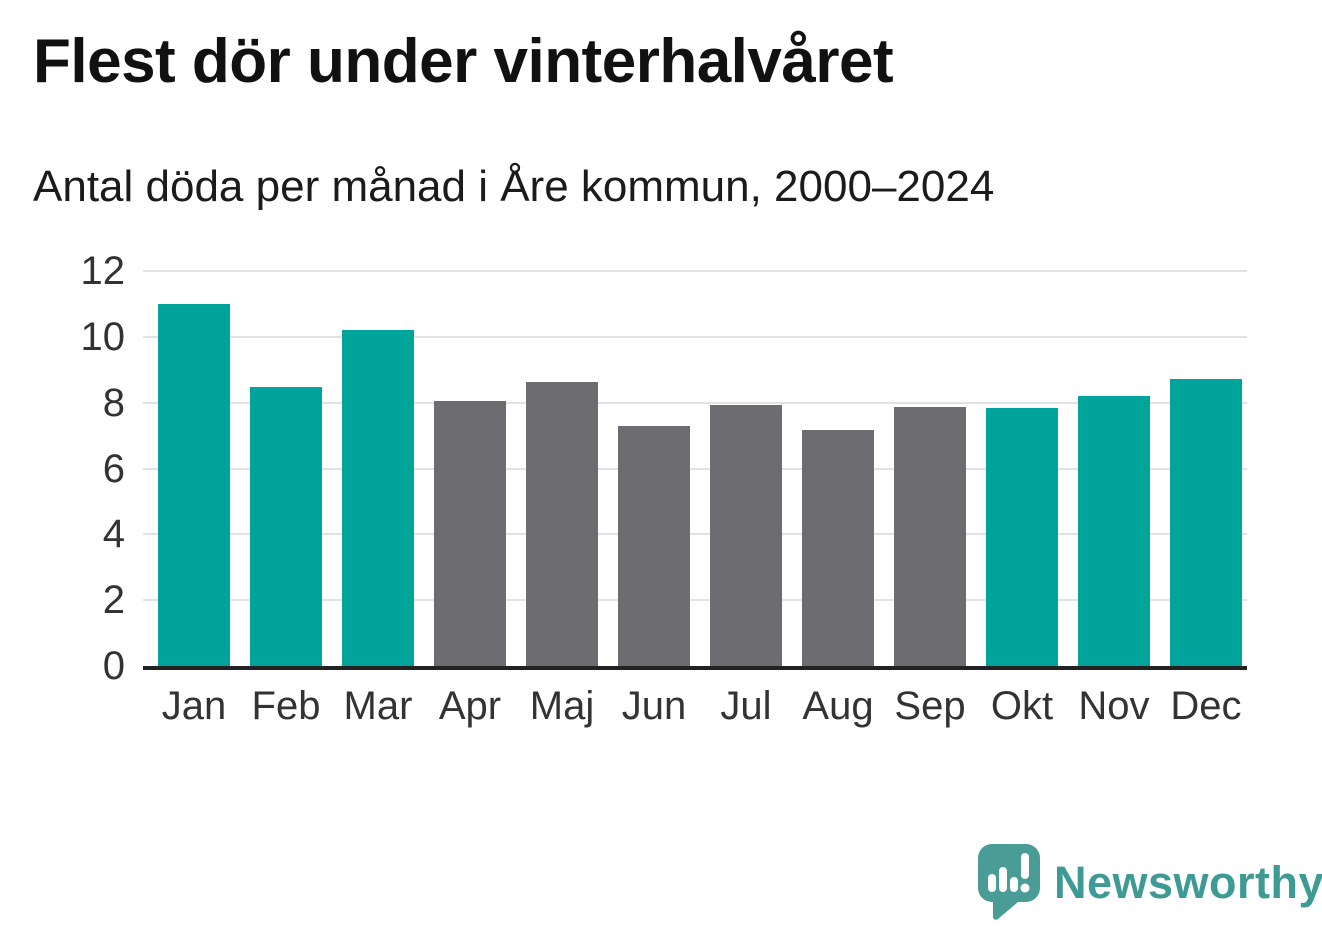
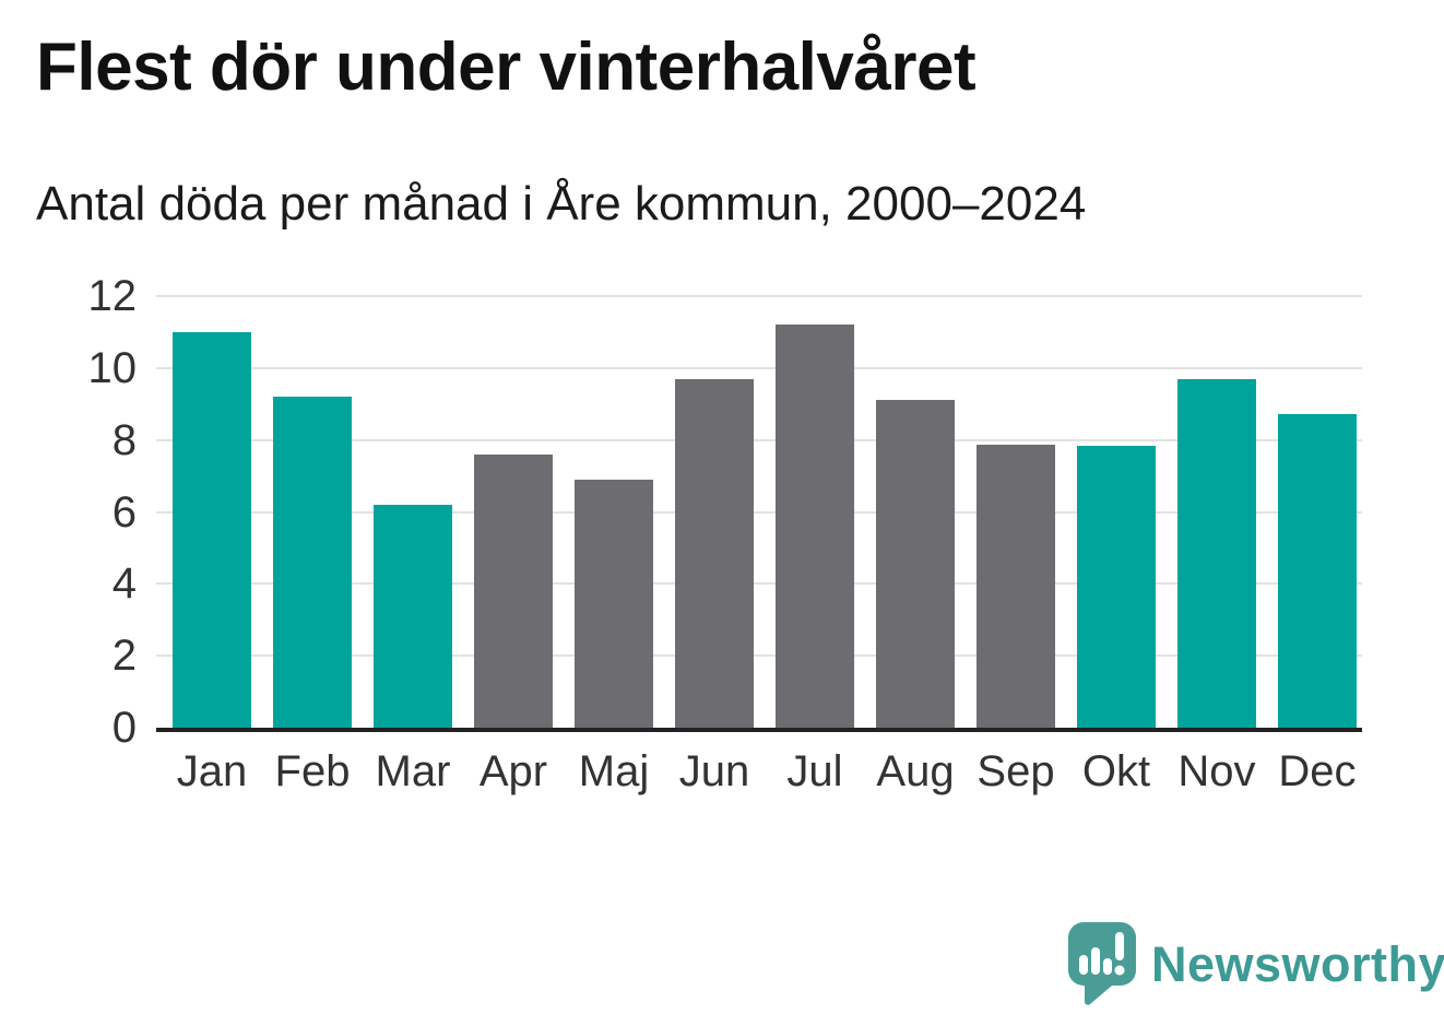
Feb: 8.5 -> 9.2
Mar: 10.2 -> 6.2
Apr: 8.0 -> 7.6
Maj: 8.6 -> 6.9
Jun: 7.3 -> 9.7
Jul: 7.9 -> 11.2
Aug: 7.2 -> 9.1
Nov: 8.2 -> 9.7
